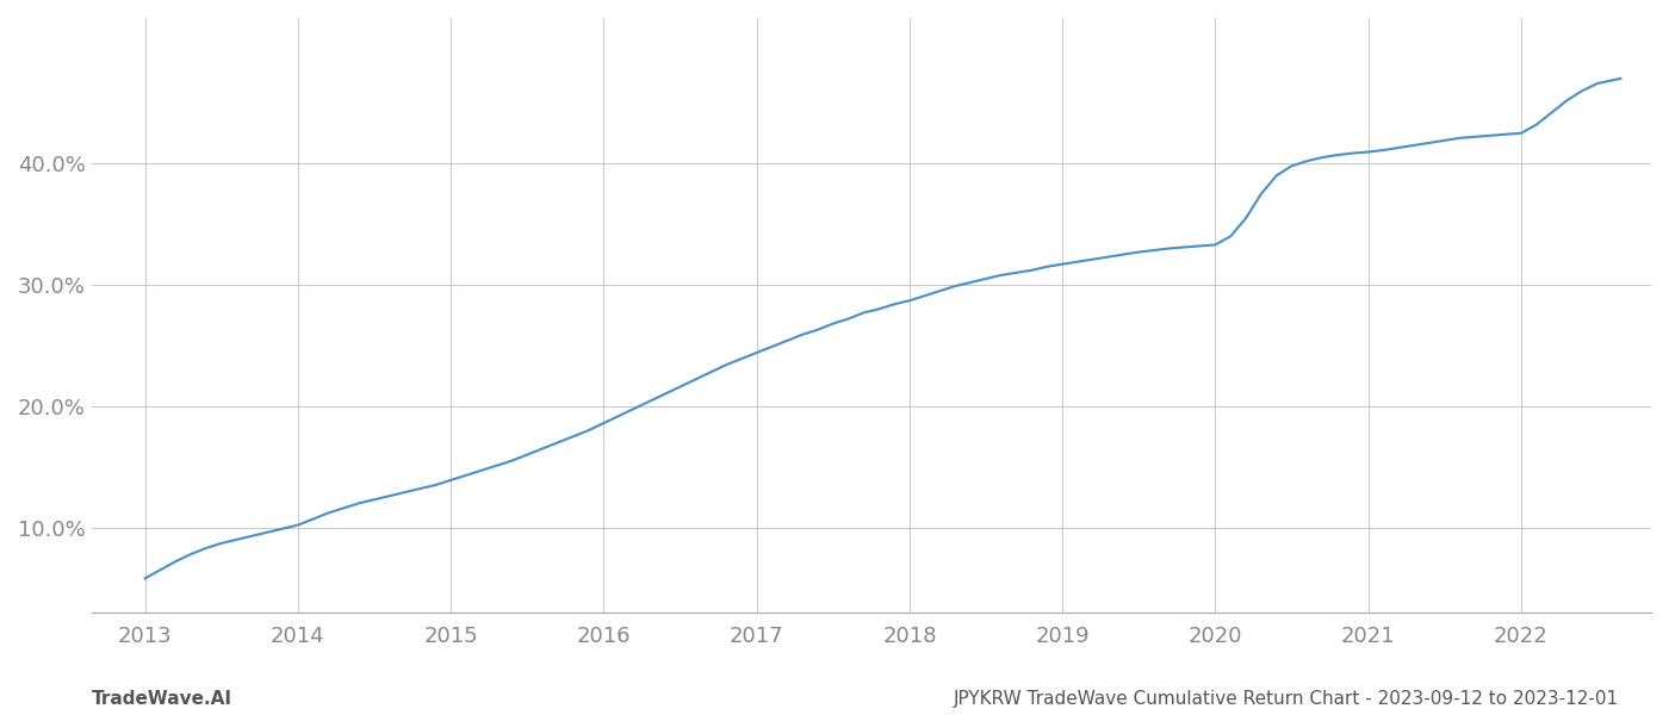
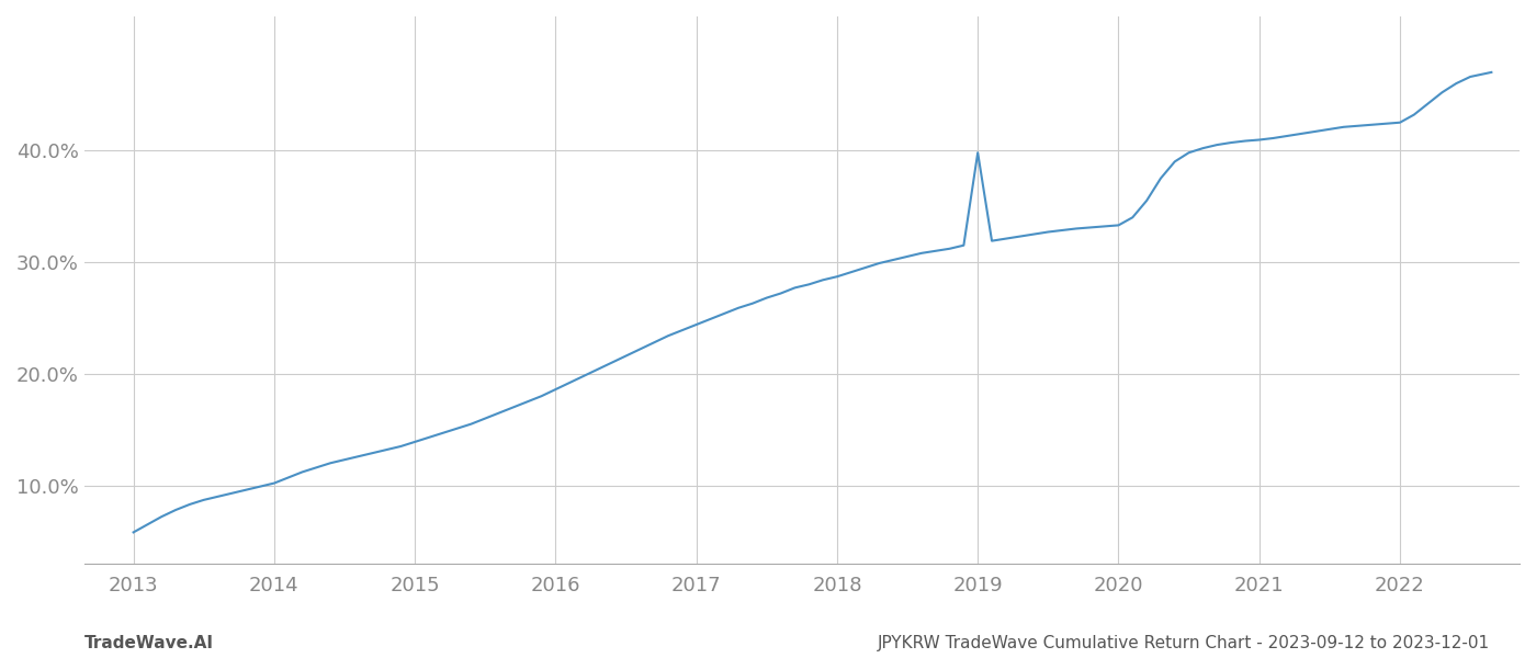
2019: 31.7% -> 39.8%
